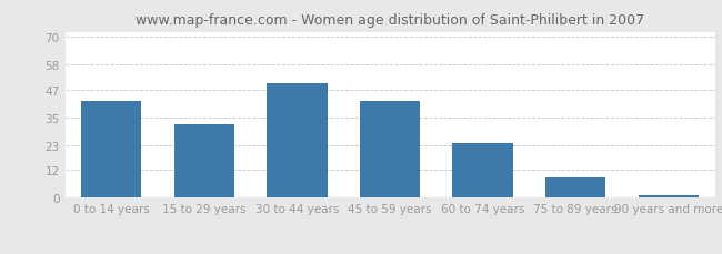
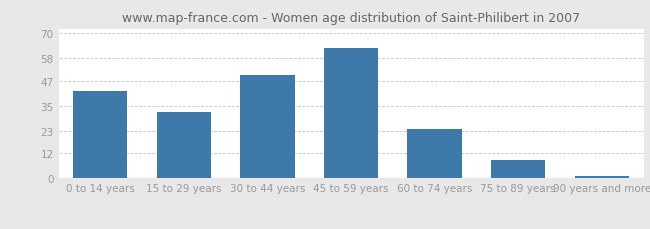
45 to 59 years: 42 -> 63
